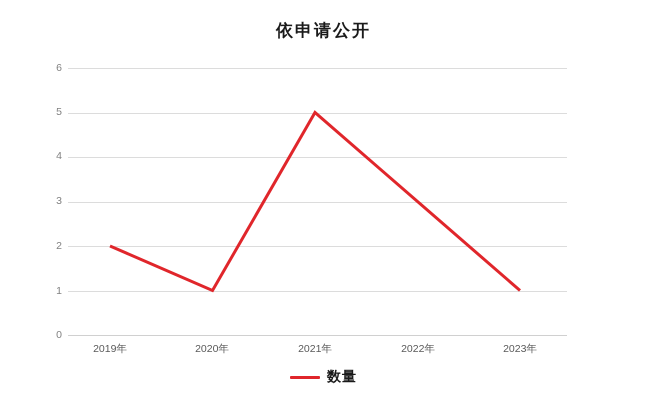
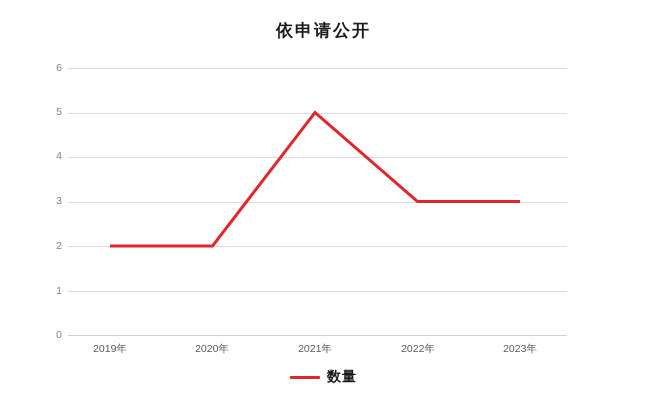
2020年: 1 -> 2
2023年: 1 -> 3
